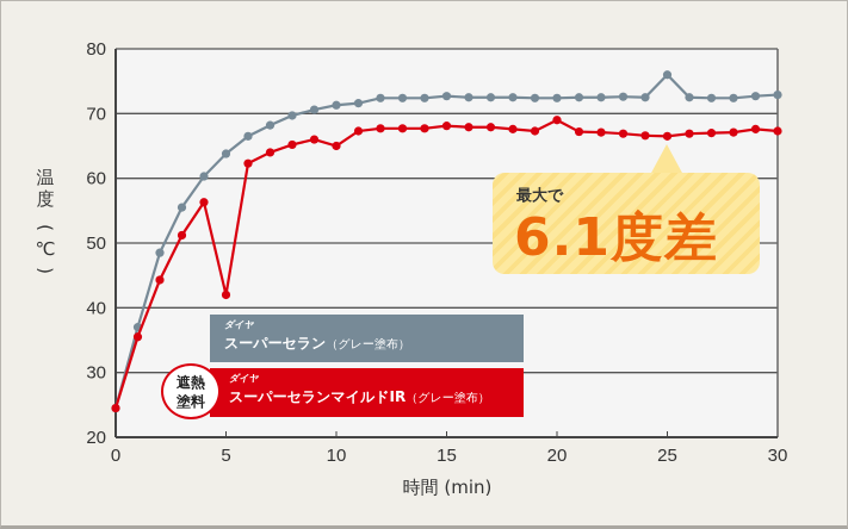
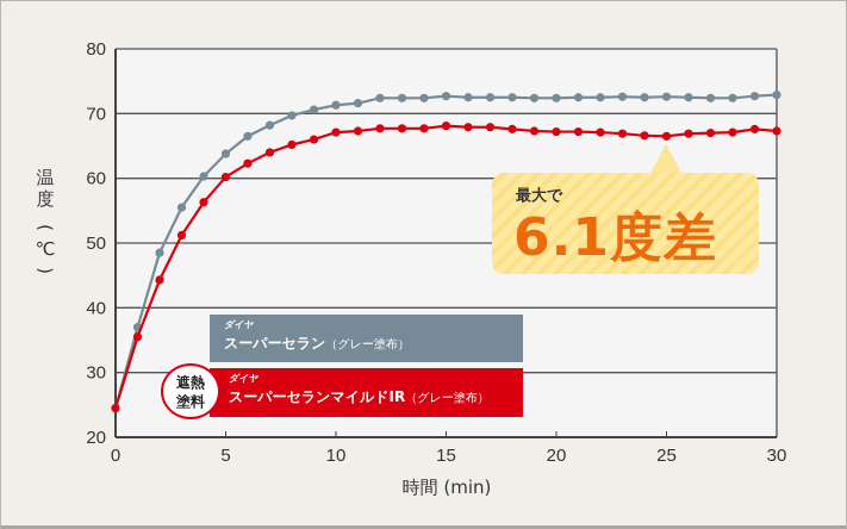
ダイヤ スーパーセランマイルドIR（グレー塗布）/5: 42 -> 60
ダイヤ スーパーセランマイルドIR（グレー塗布）/10: 65 -> 67
ダイヤ スーパーセランマイルドIR（グレー塗布）/20: 69 -> 67
ダイヤ スーパーセラン（グレー塗布）/25: 76 -> 73
